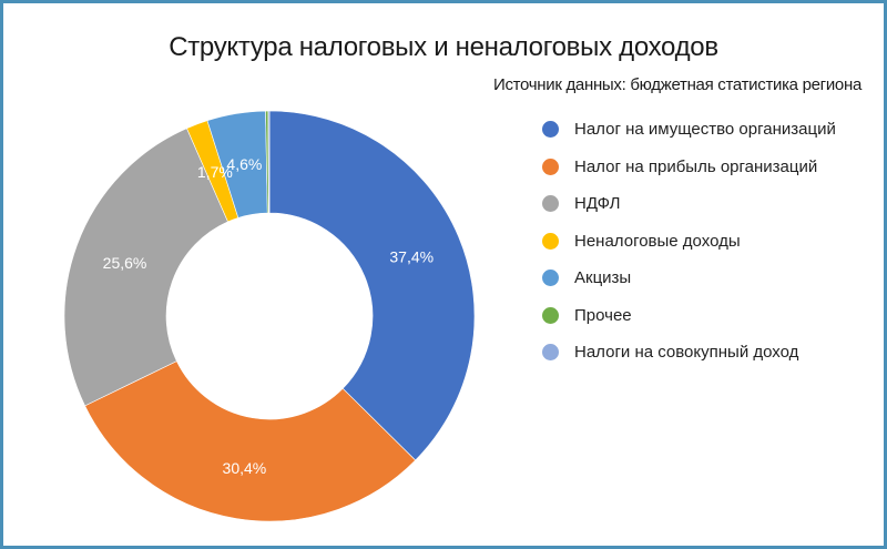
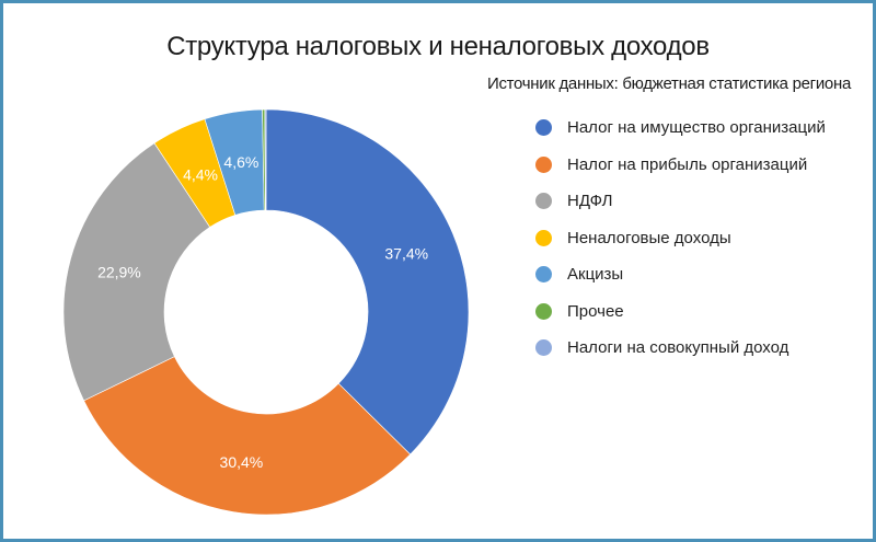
НДФЛ: 25,6% -> 22,9%
Неналоговые доходы: 1,7% -> 4,4%
